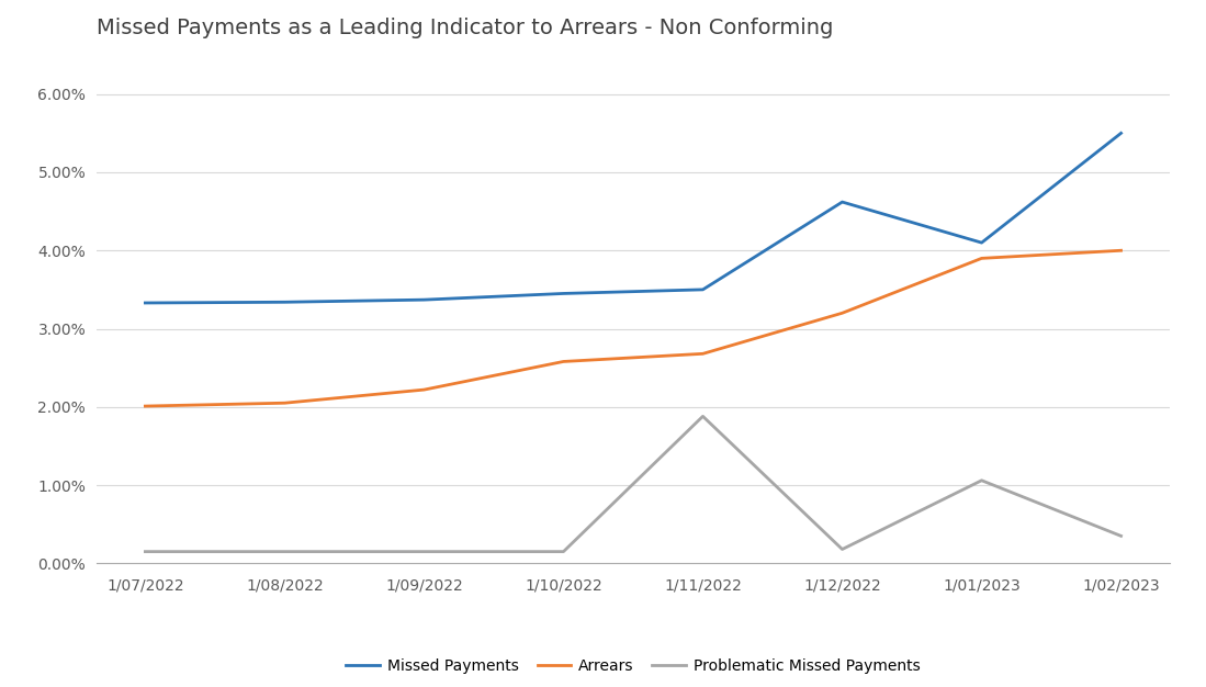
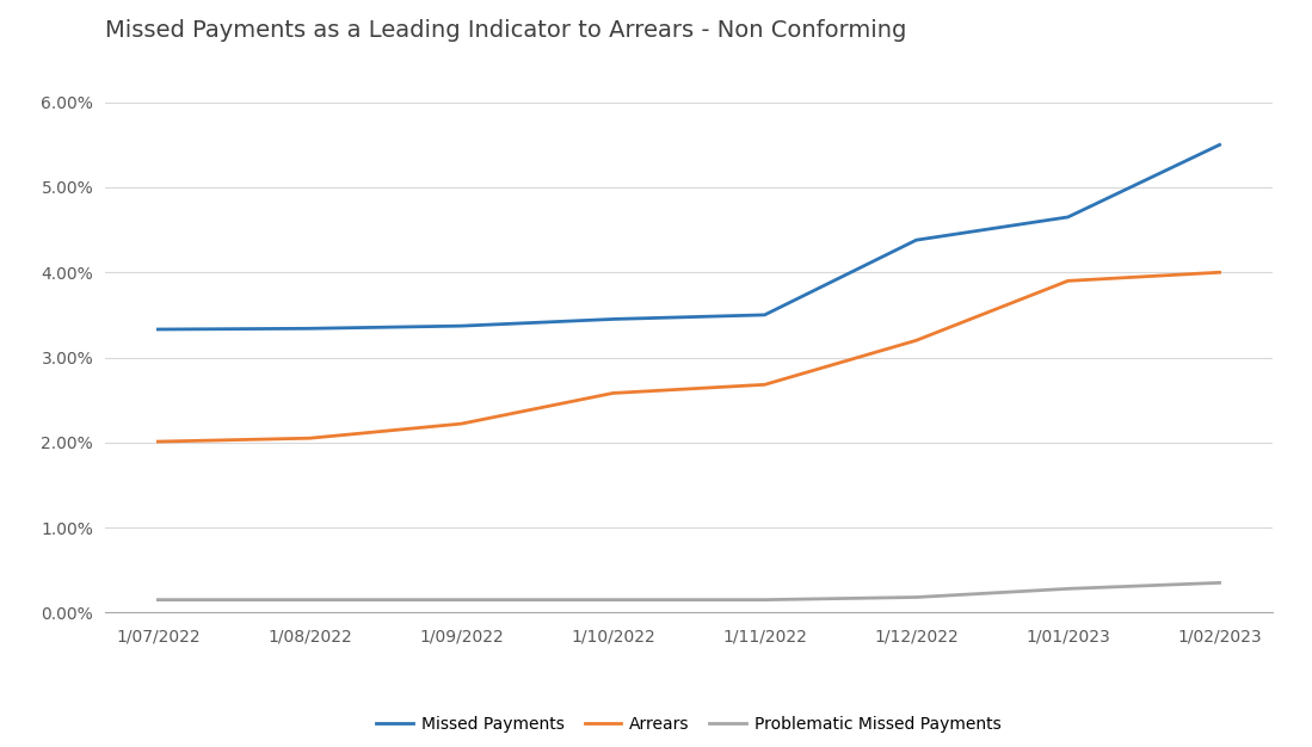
Problematic Missed Payments/1/11/2022: 1.88% -> 0.15%
Missed Payments/1/12/2022: 4.62% -> 4.38%
Missed Payments/1/01/2023: 4.10% -> 4.65%
Problematic Missed Payments/1/01/2023: 1.06% -> 0.28%
